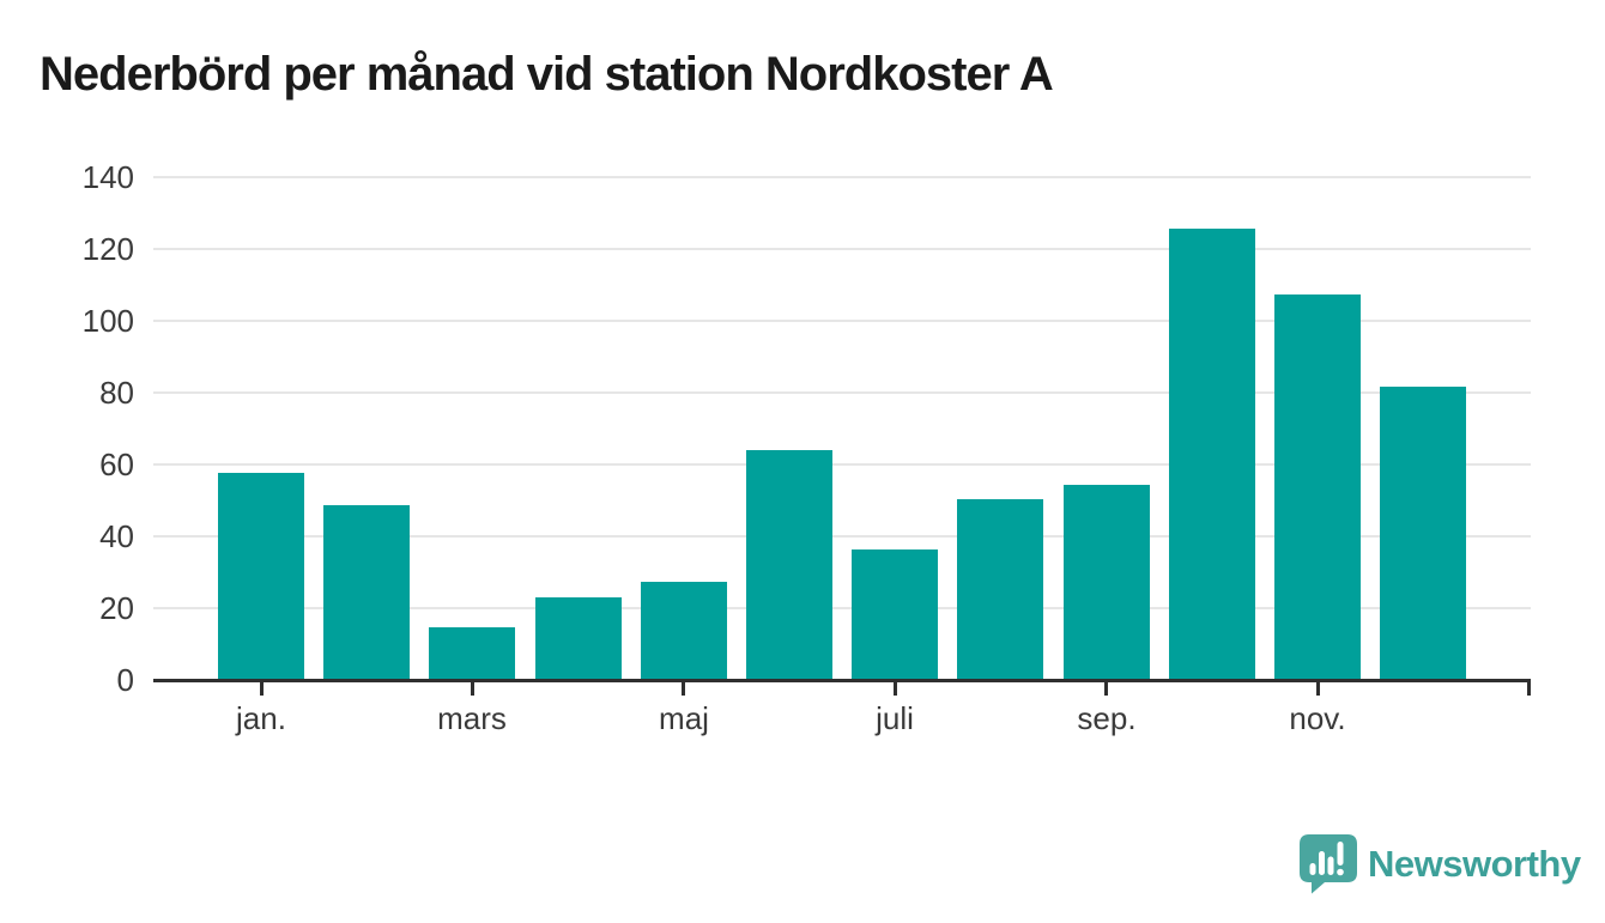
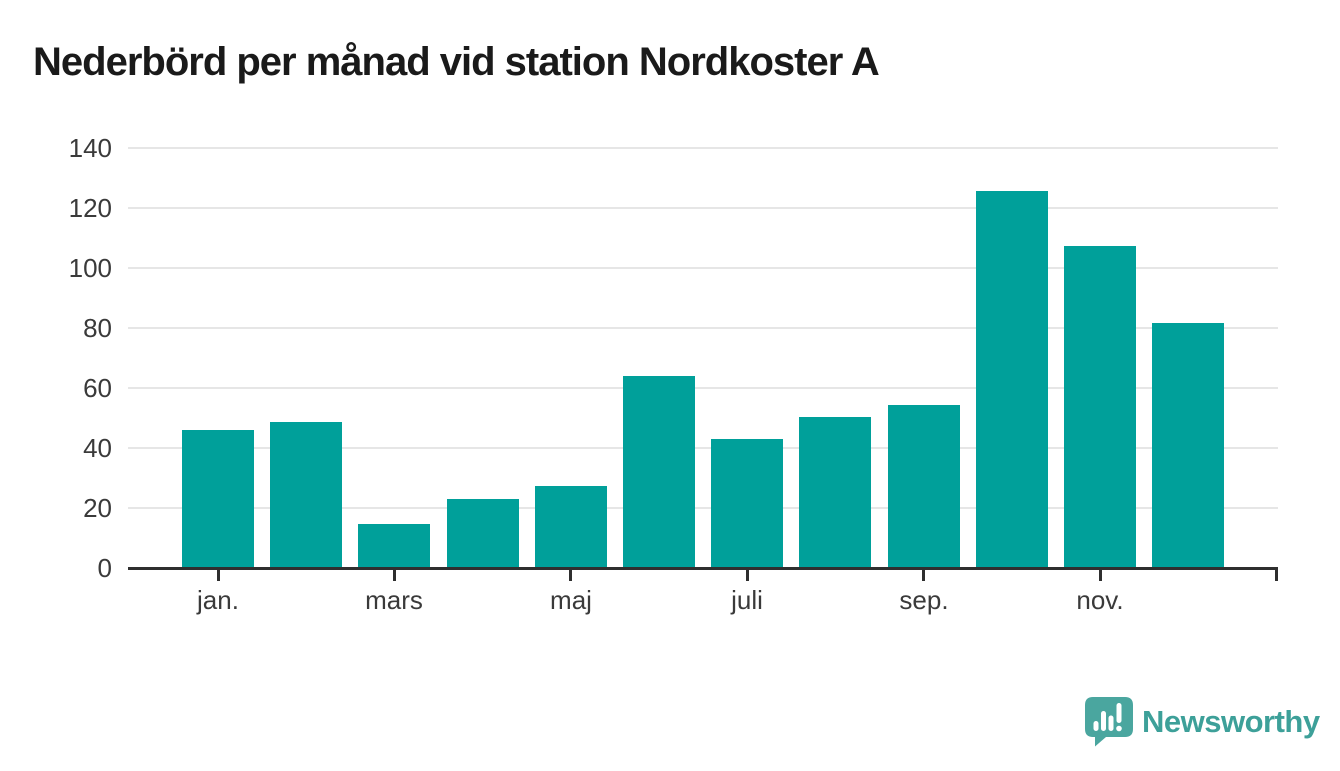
jan.: 58 -> 46
juli: 36 -> 43
